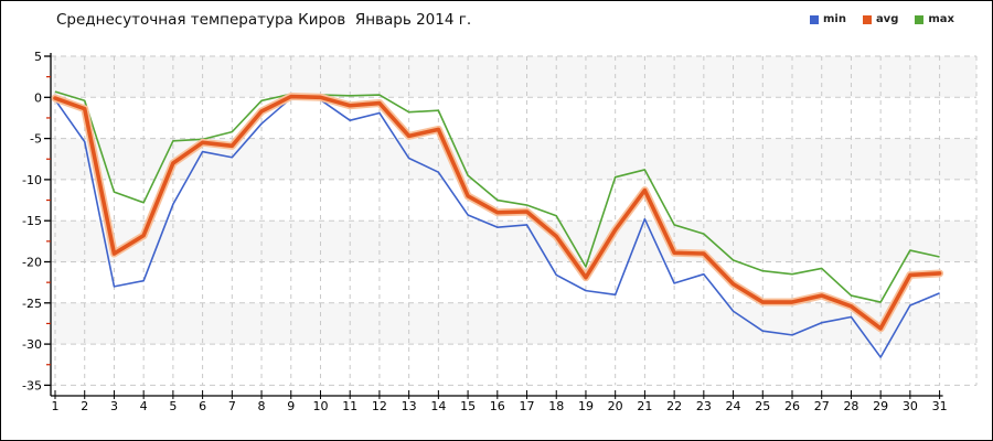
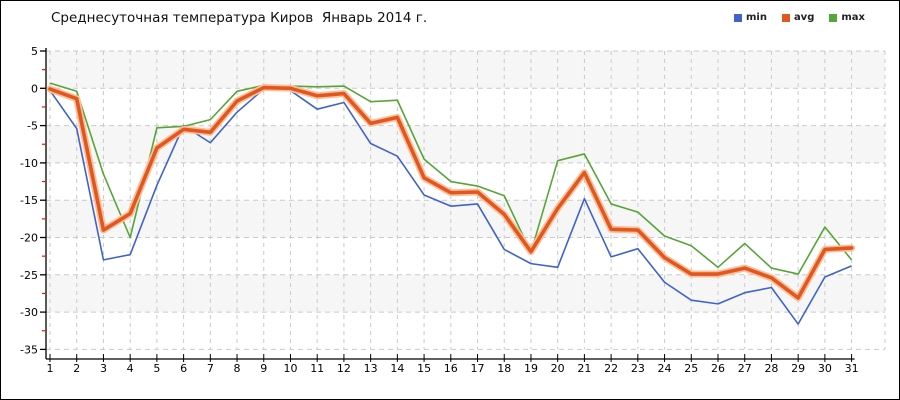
max/4: -13 -> -20
min/6: -7 -> -5
max/19: -21 -> -22
max/26: -22 -> -24
max/31: -19 -> -23
